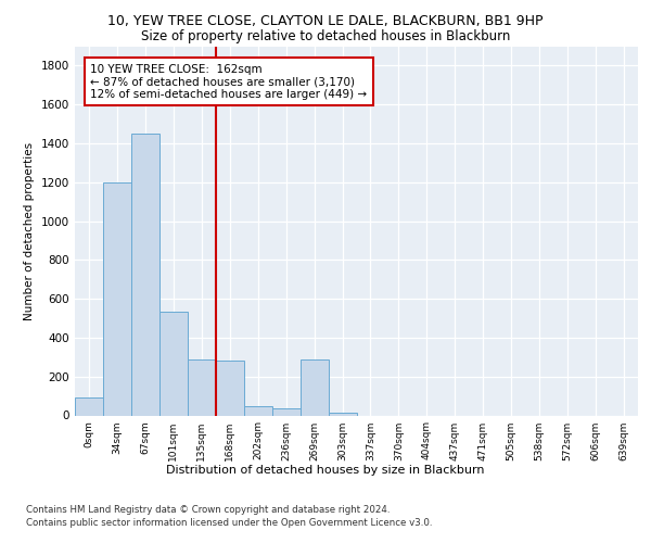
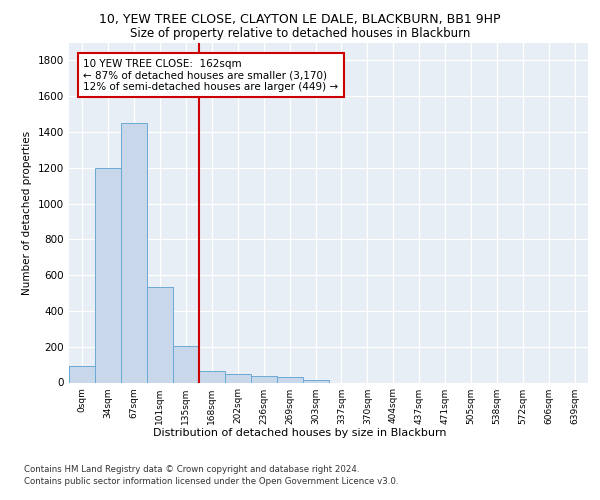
135sqm: 290 -> 200
168sqm: 280 -> 60
269sqm: 290 -> 30
